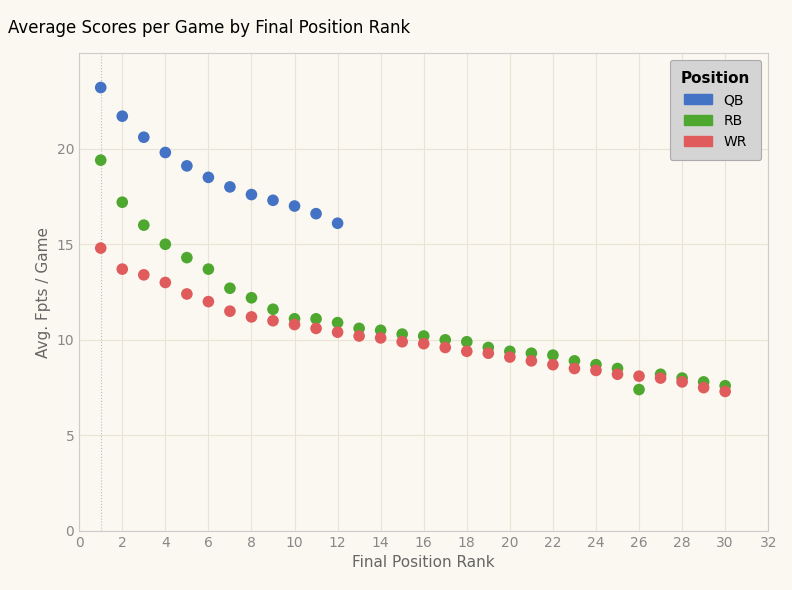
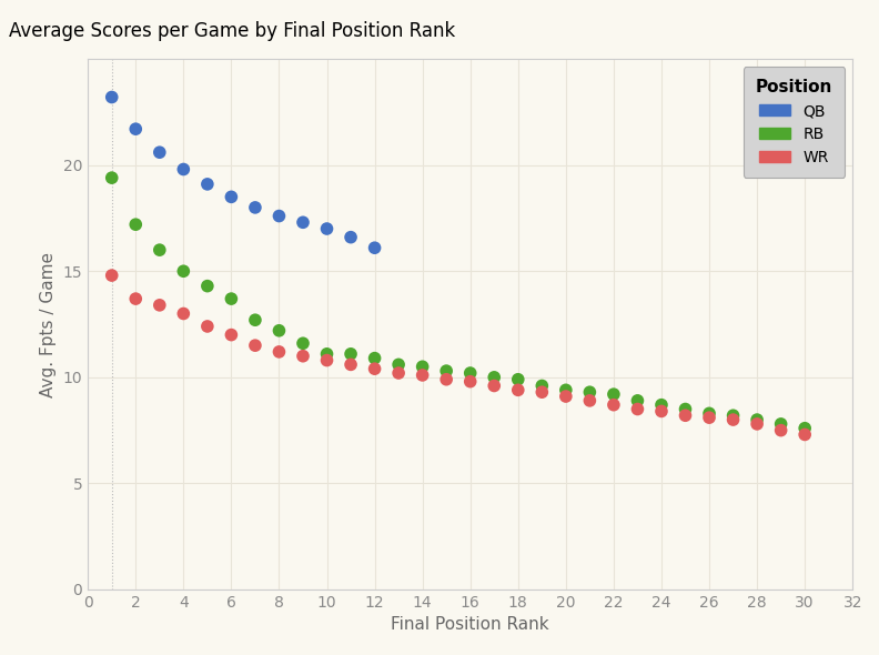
RB/26: 7.4 -> 8.3
